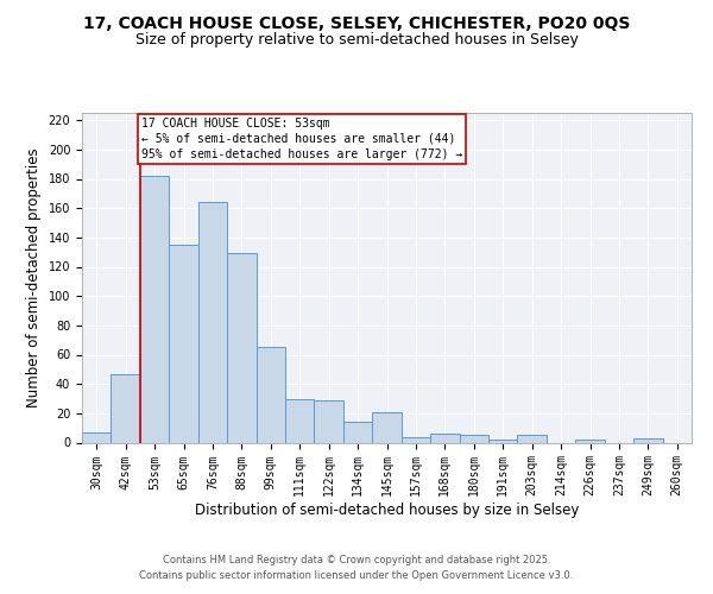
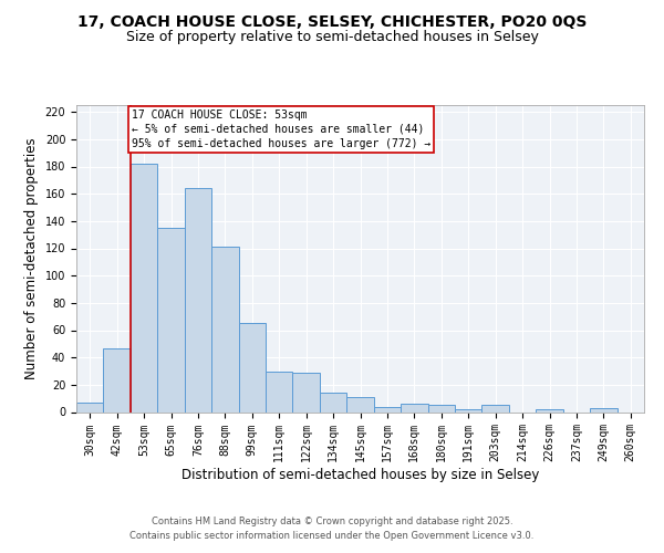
88sqm: 129 -> 121
145sqm: 21 -> 11
